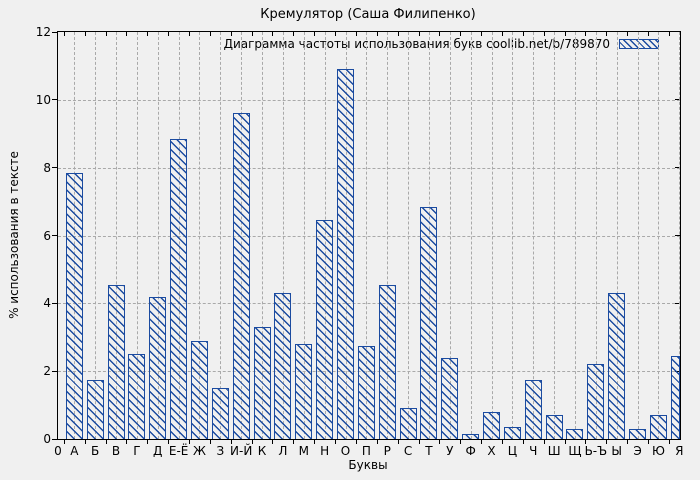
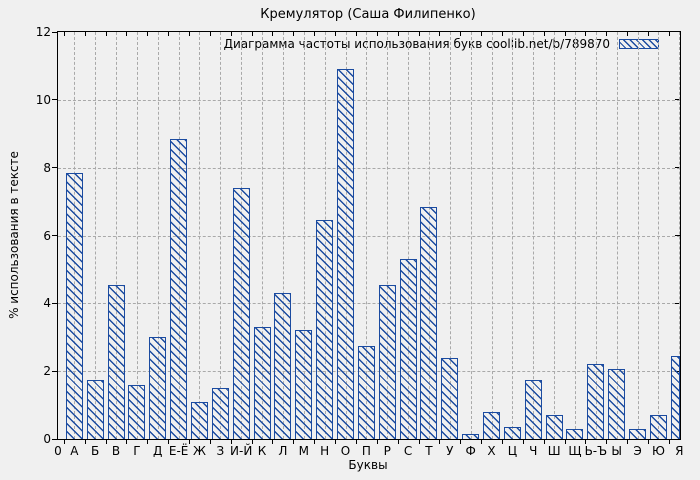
Г: 2.5 -> 1.6
Д: 4.2 -> 3.0
Ж: 2.9 -> 1.1
И-Й: 9.6 -> 7.4
М: 2.8 -> 3.2
С: 0.9 -> 5.3
Ы: 4.3 -> 2.0
